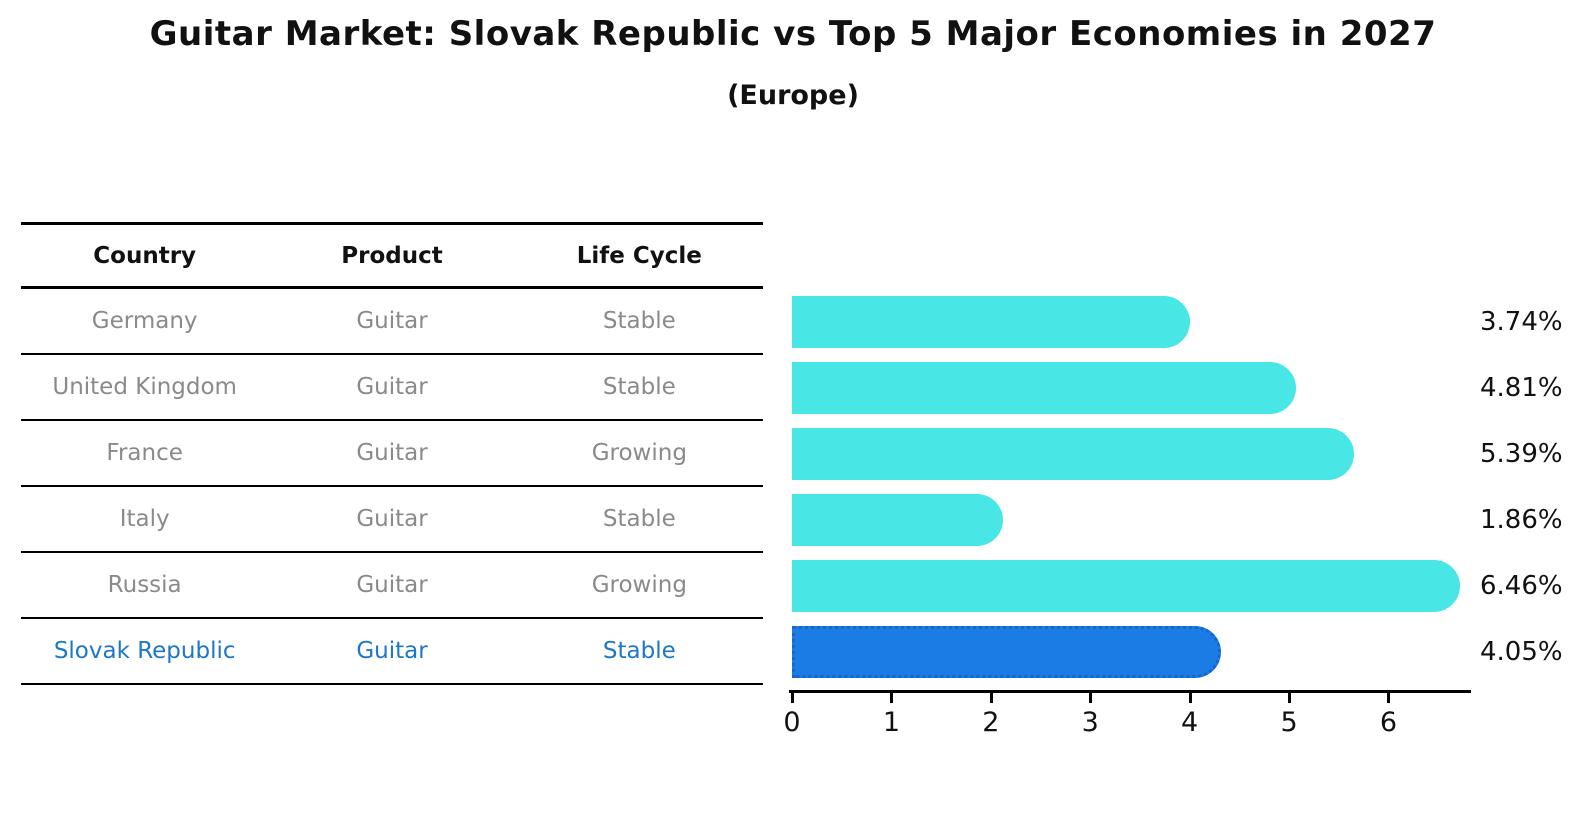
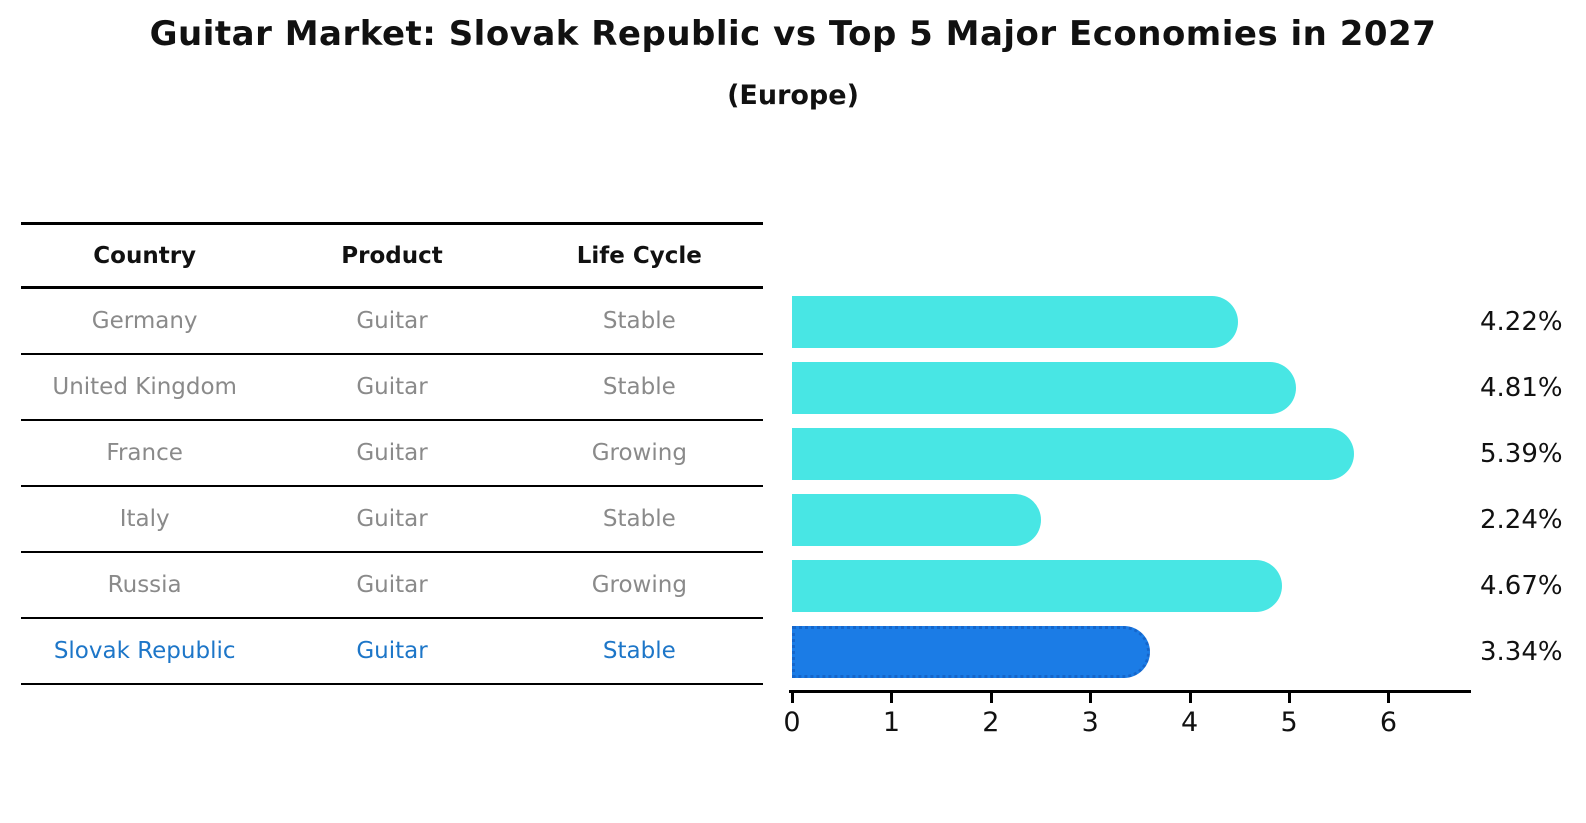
Germany: 3.74% -> 4.22%
Italy: 1.86% -> 2.24%
Russia: 6.46% -> 4.67%
Slovak Republic: 4.05% -> 3.34%
